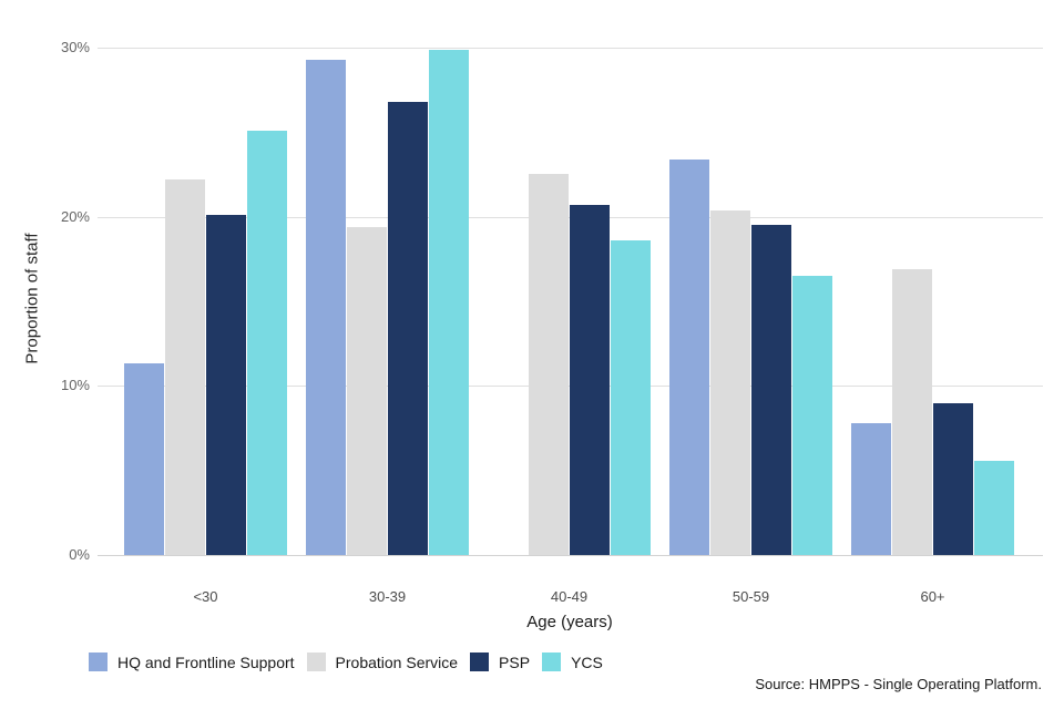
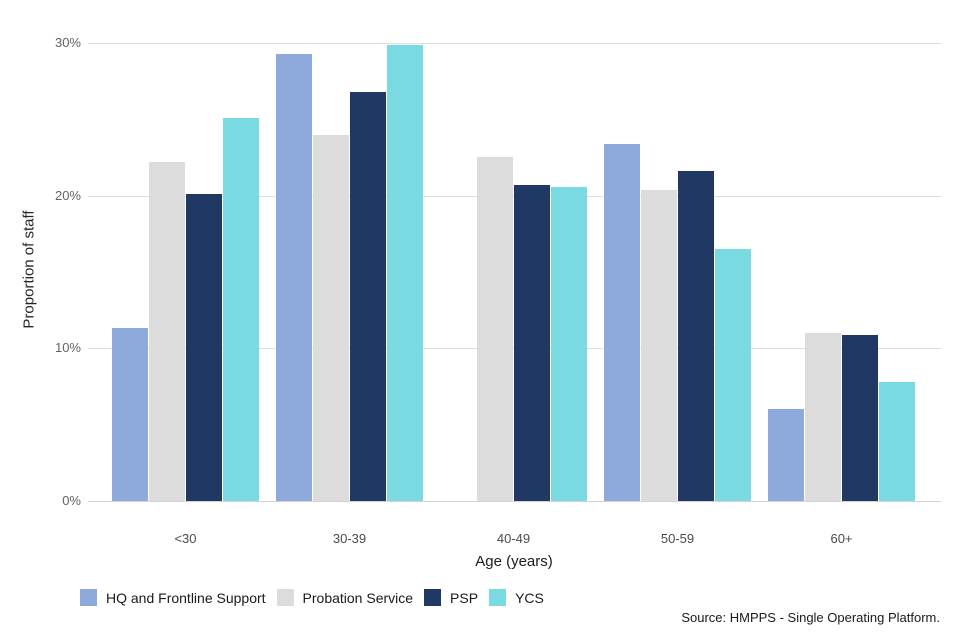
Probation Service/30-39: 19.4% -> 24.0%
YCS/40-49: 18.6% -> 20.6%
PSP/50-59: 19.5% -> 21.6%
HQ and Frontline Support/60+: 7.8% -> 6.0%
Probation Service/60+: 16.9% -> 11.0%
PSP/60+: 9.0% -> 10.9%
YCS/60+: 5.6% -> 7.8%
